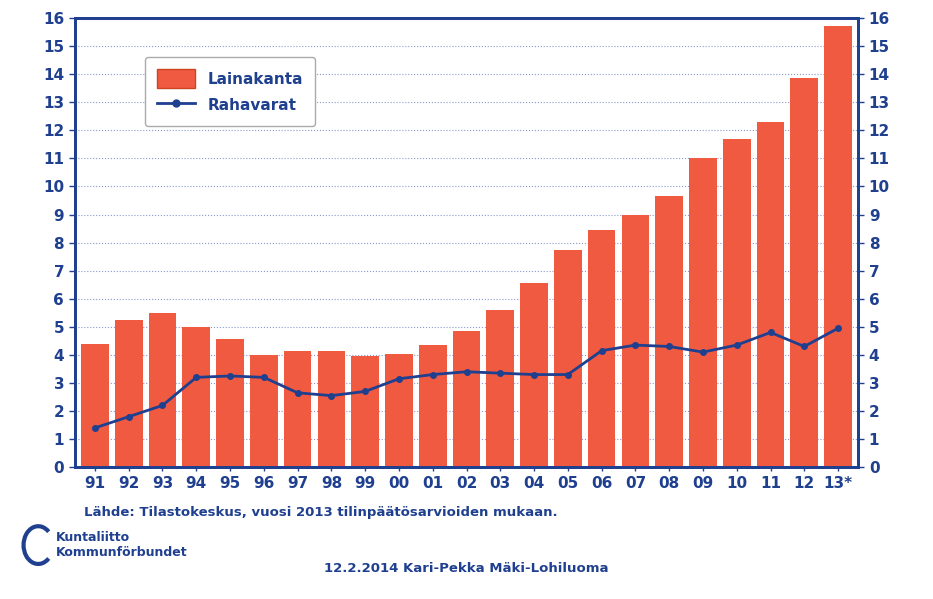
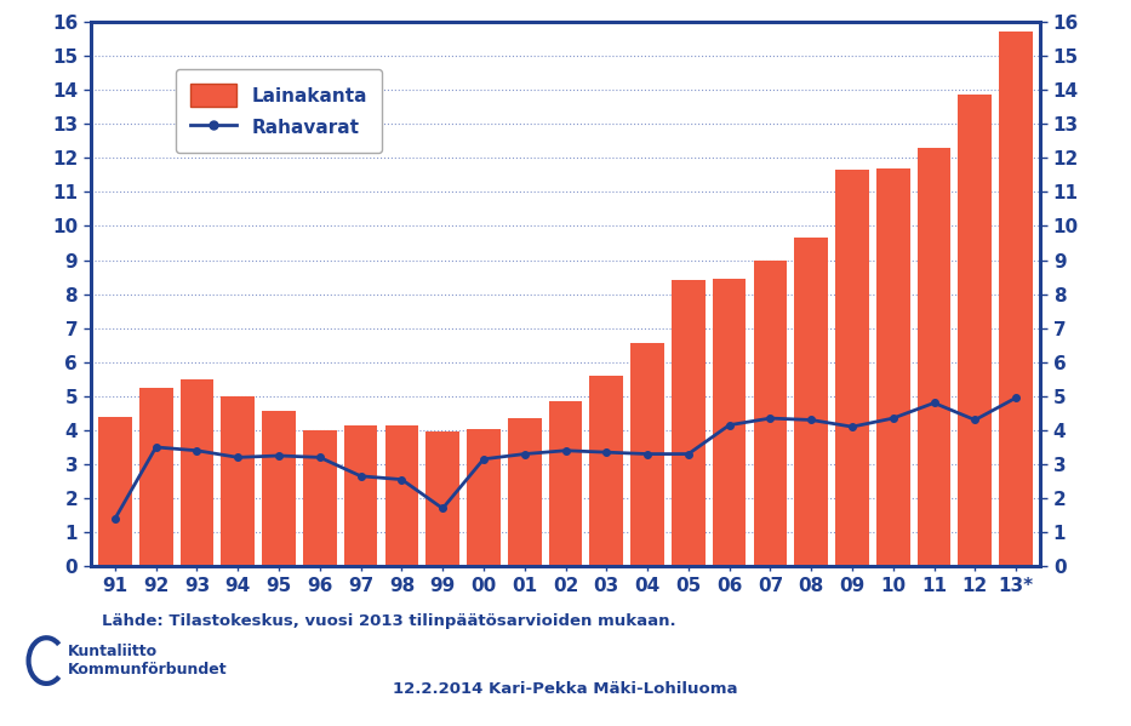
Rahavarat/92: 1.80 -> 3.50
Rahavarat/93: 2.20 -> 3.40
Rahavarat/99: 2.70 -> 1.70
Lainakanta/05: 7.75 -> 8.40
Lainakanta/09: 11.00 -> 11.65
